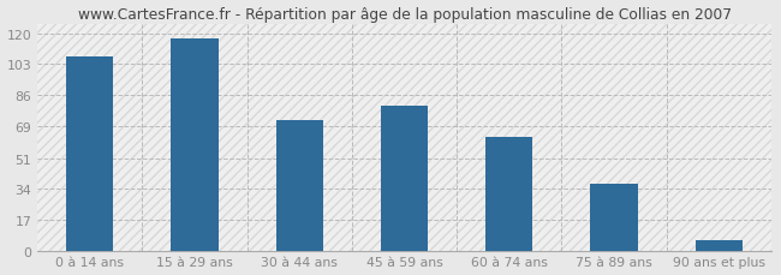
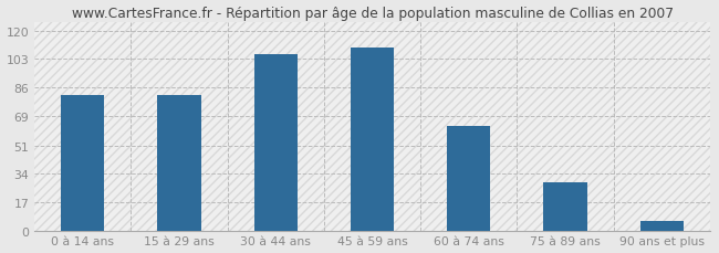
0 à 14 ans: 107 -> 81
15 à 29 ans: 117 -> 81
30 à 44 ans: 72 -> 106
45 à 59 ans: 80 -> 110
75 à 89 ans: 37 -> 29
